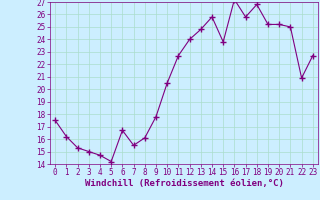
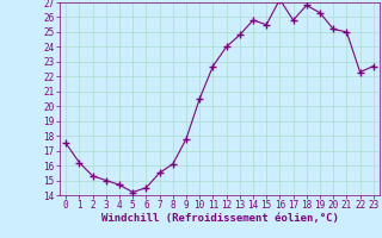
6: 16.7 -> 14.5
15: 23.8 -> 25.5
19: 25.2 -> 26.3
22: 20.9 -> 22.3
